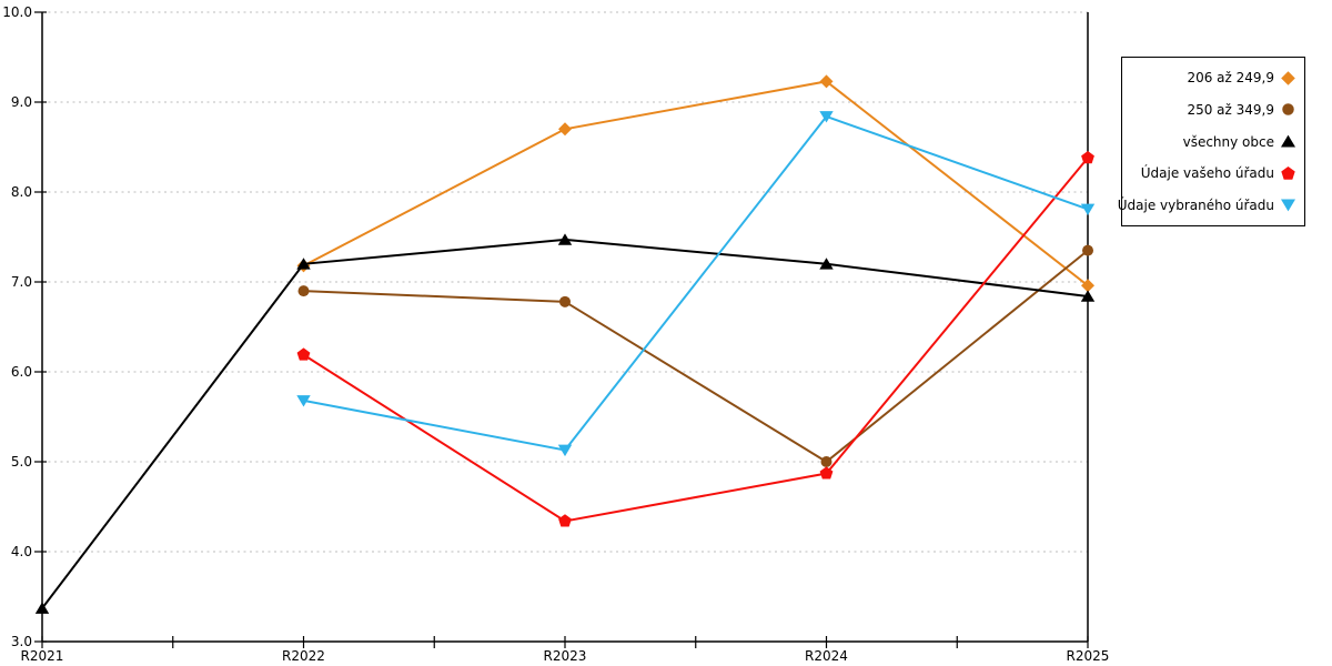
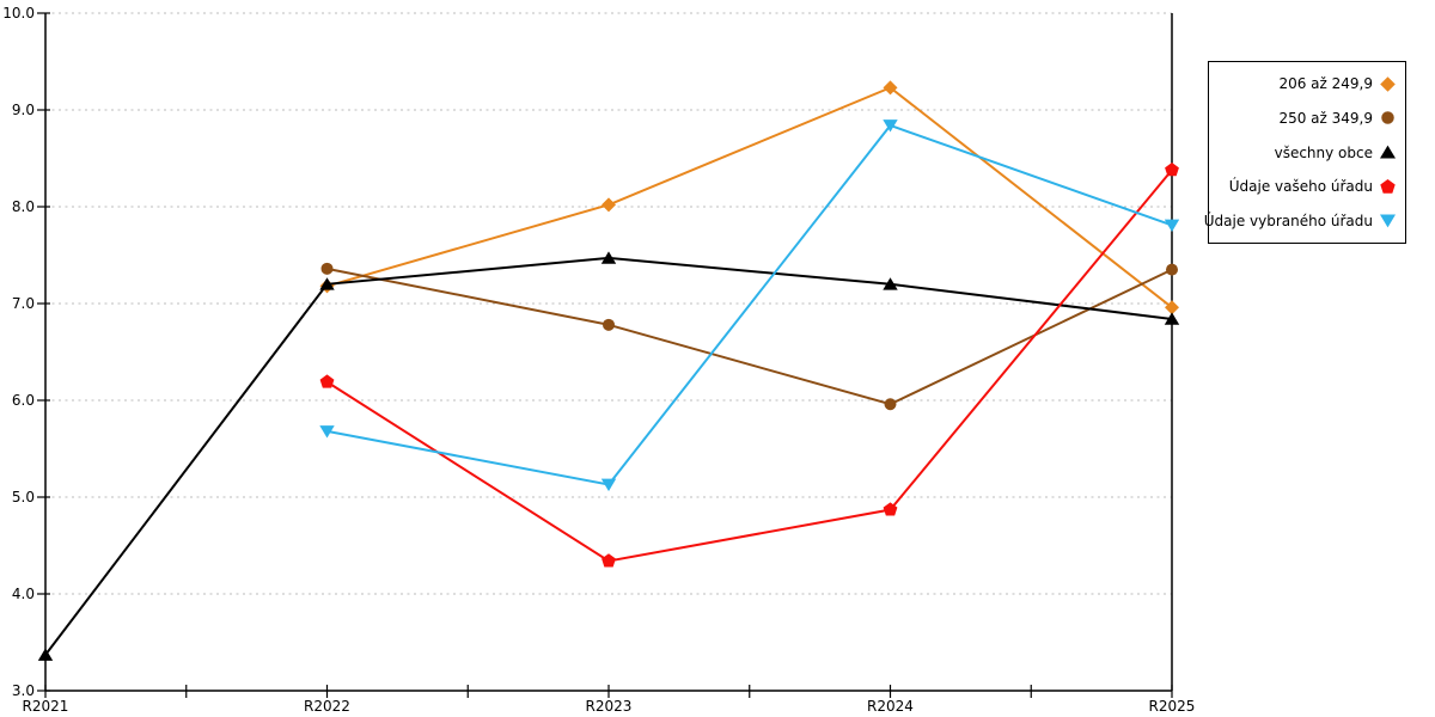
250 až 349,9/R2022: 6.9 -> 7.4
206 až 249,9/R2023: 8.7 -> 8.0
250 až 349,9/R2024: 5.0 -> 6.0
